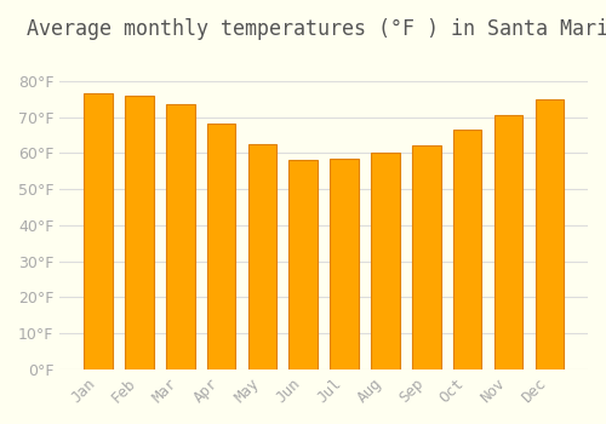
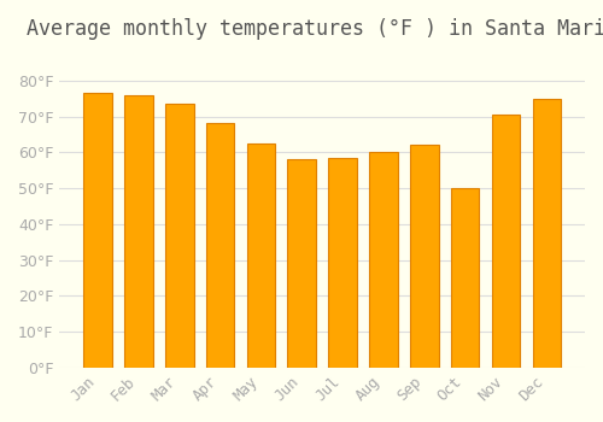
Oct: 66.5°F -> 50.0°F
